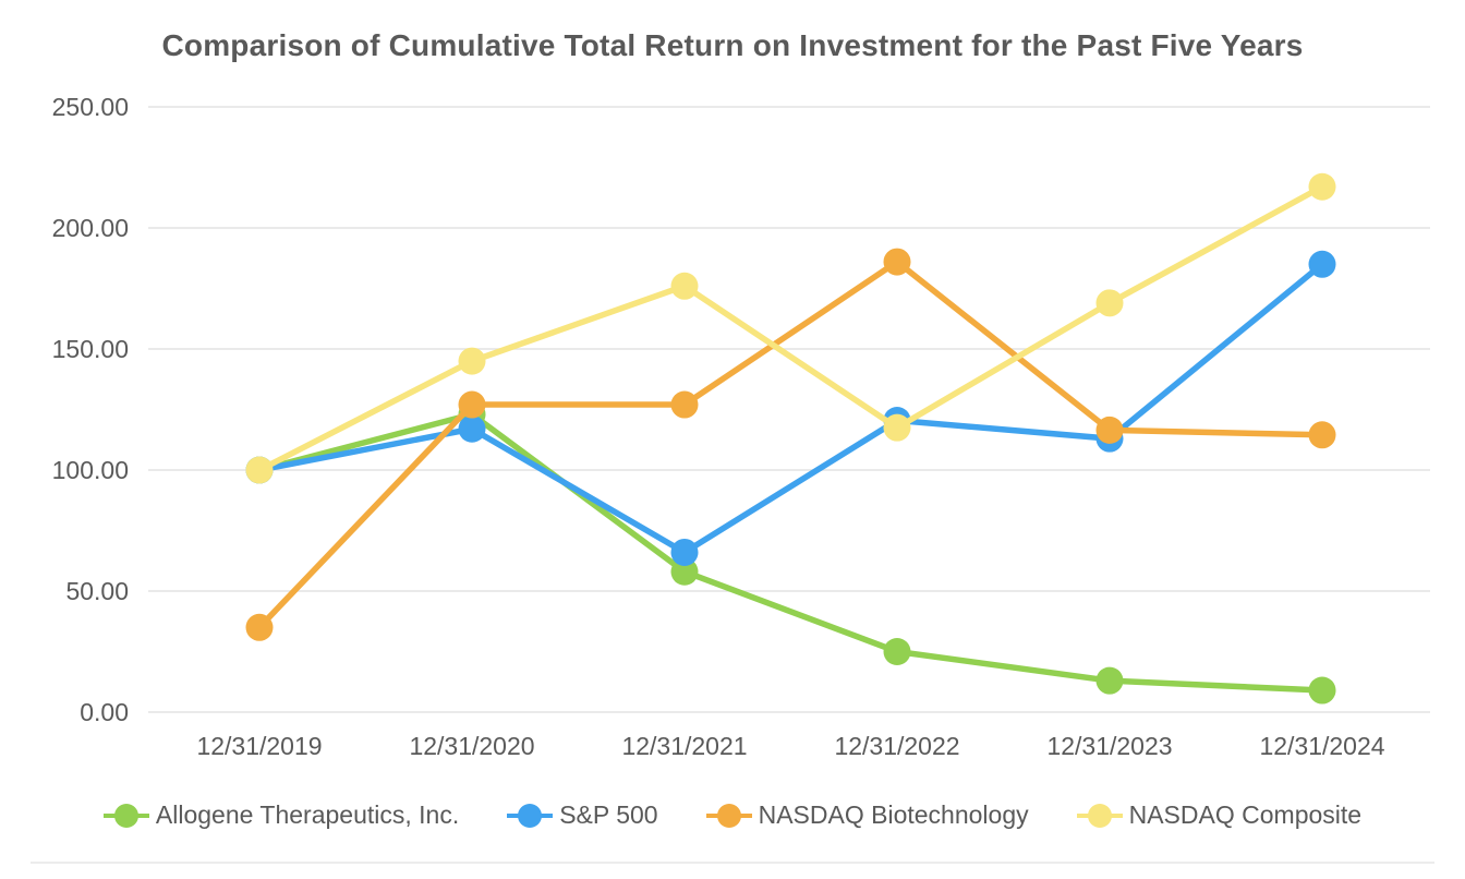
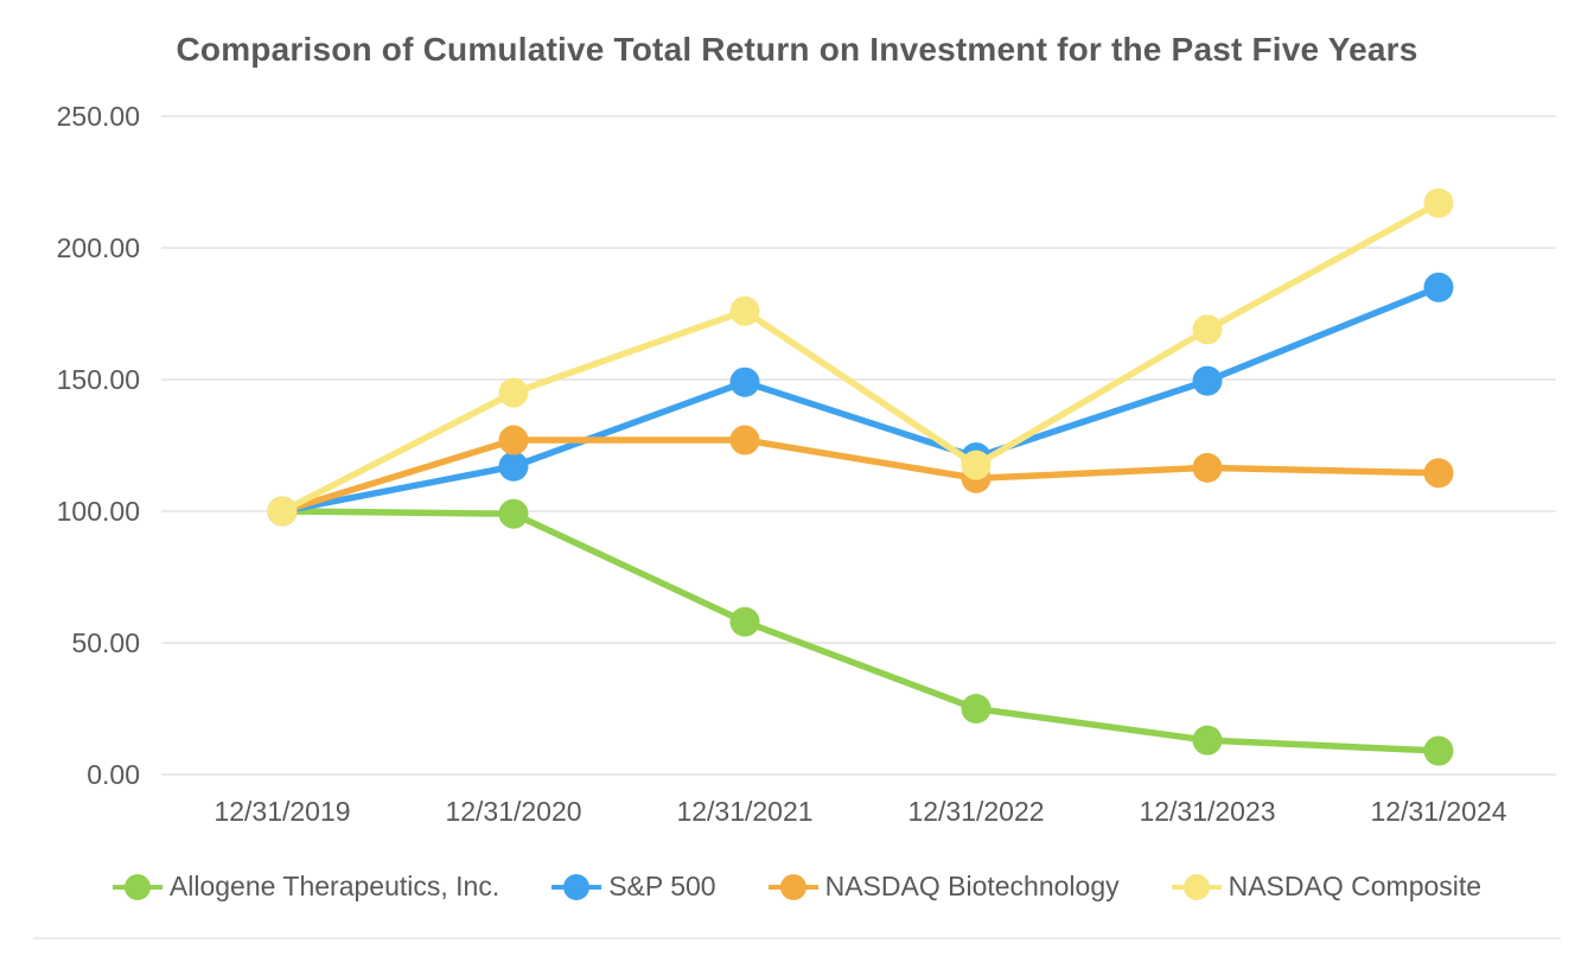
NASDAQ Biotechnology/12/31/2019: 35 -> 100
Allogene Therapeutics, Inc./12/31/2020: 123 -> 99
S&P 500/12/31/2021: 66 -> 149
NASDAQ Biotechnology/12/31/2022: 186 -> 112
S&P 500/12/31/2023: 113 -> 150
